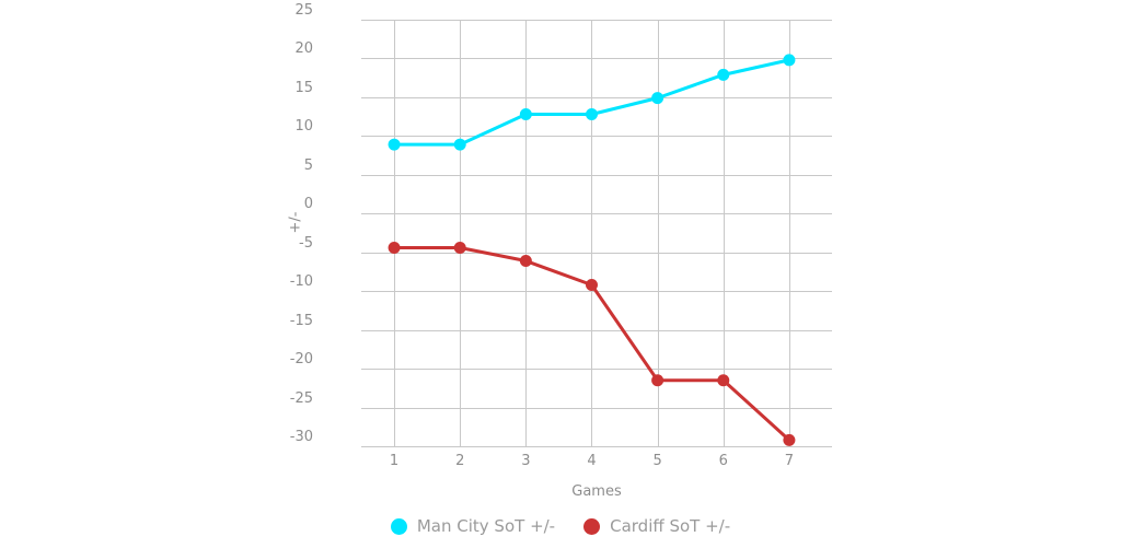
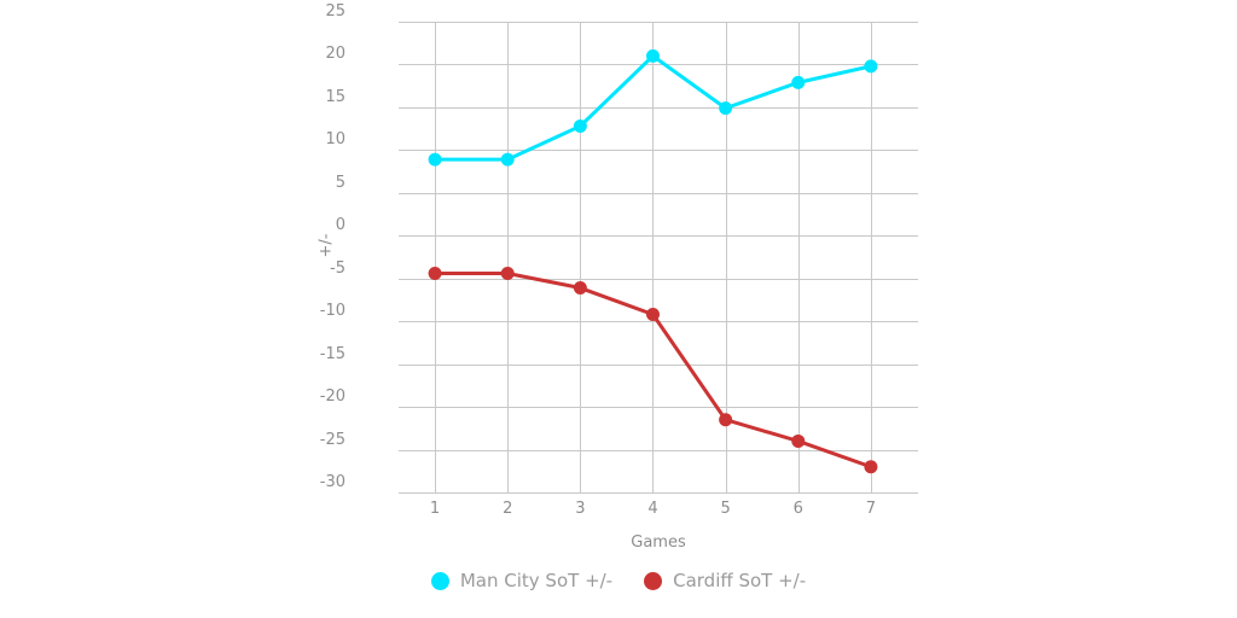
Man City SoT +/-/4: 13 -> 21
Cardiff SoT +/-/6: -22 -> -24
Cardiff SoT +/-/7: -29 -> -27
